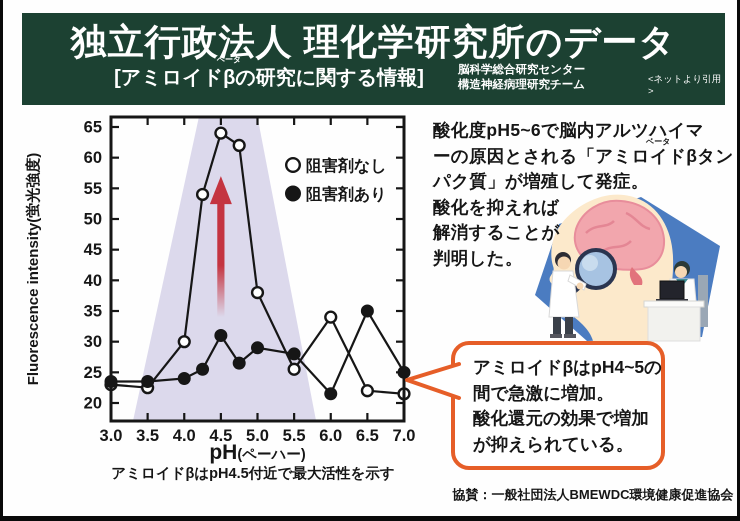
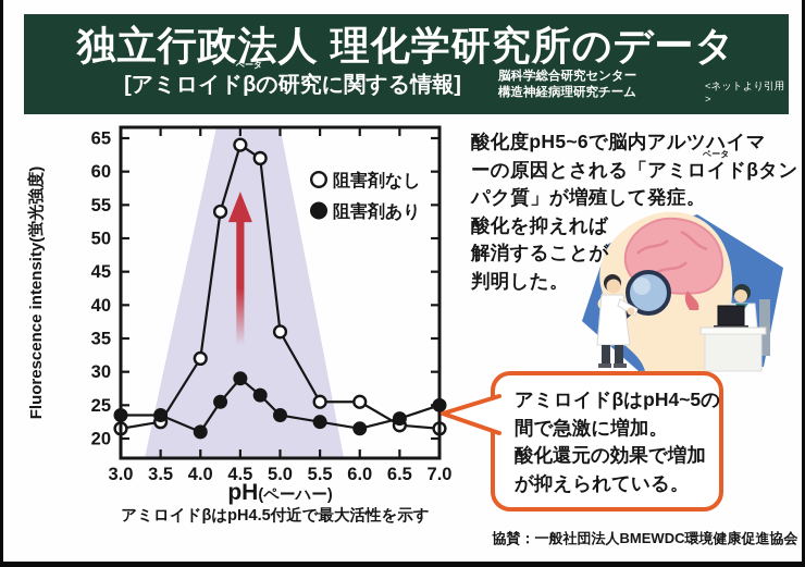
阻害剤なし/3.0: 23 -> 22
阻害剤なし/4.0: 30 -> 32
阻害剤あり/4.0: 24 -> 21
阻害剤あり/4.5: 31 -> 29
阻害剤なし/5.0: 38 -> 36
阻害剤あり/5.0: 29 -> 24
阻害剤あり/5.5: 28 -> 22
阻害剤なし/6.0: 34 -> 26
阻害剤あり/6.5: 35 -> 23
